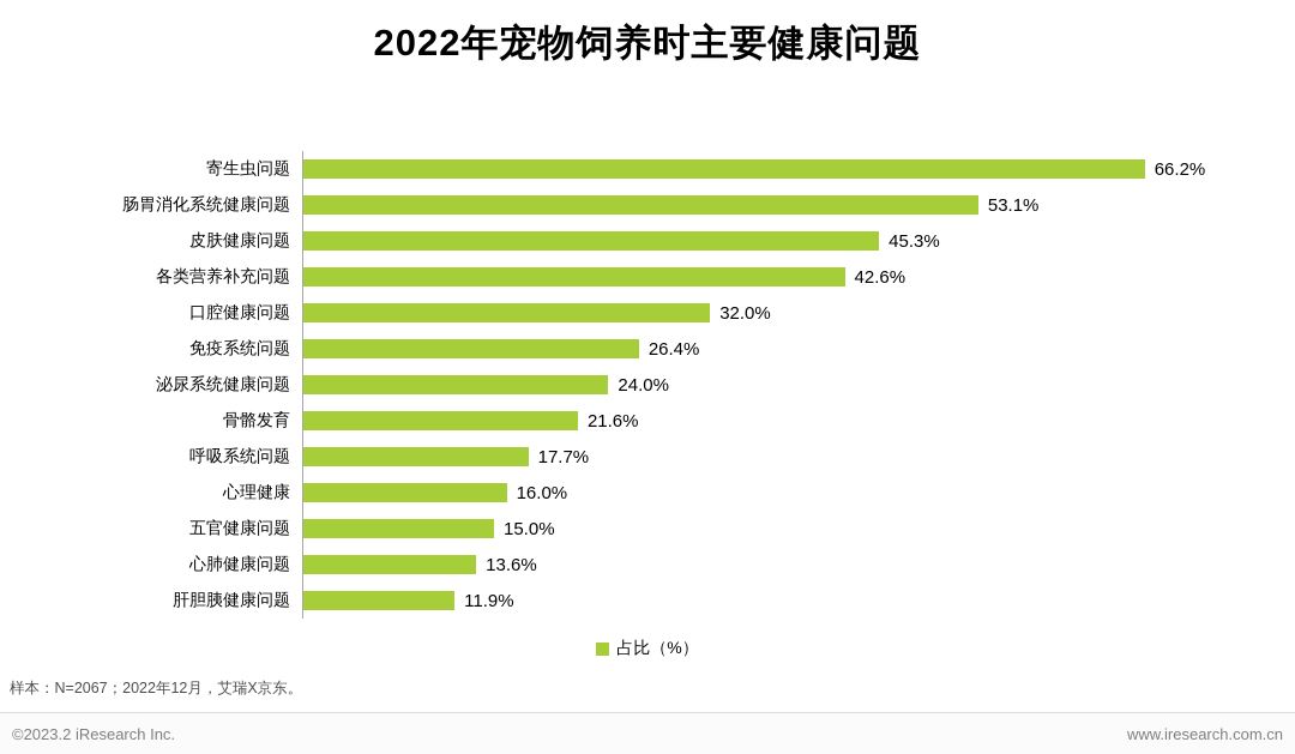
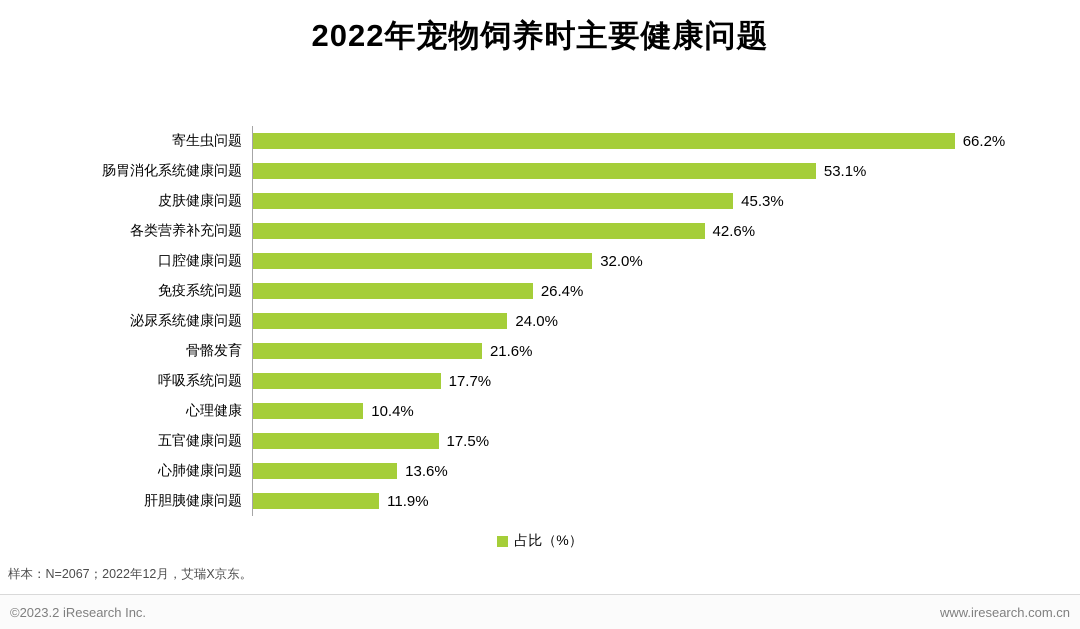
心理健康: 16.0% -> 10.4%
五官健康问题: 15.0% -> 17.5%
